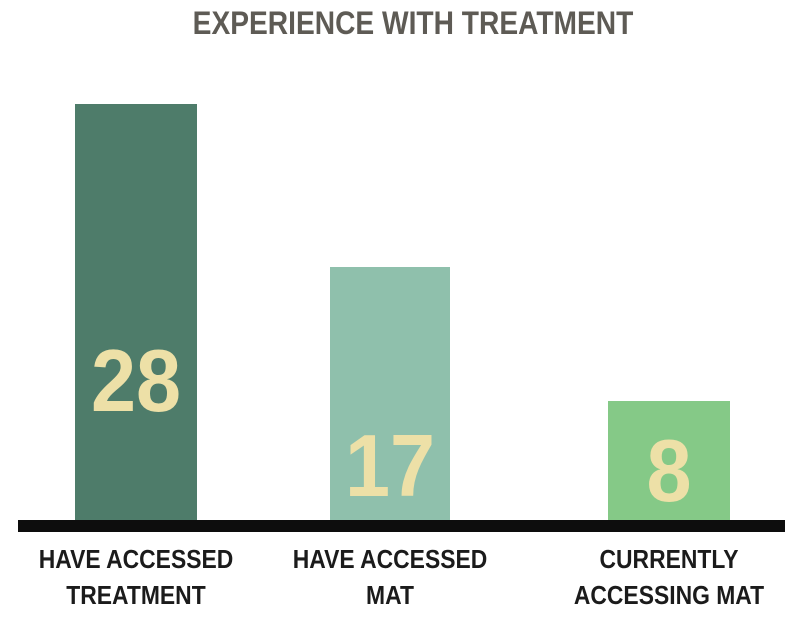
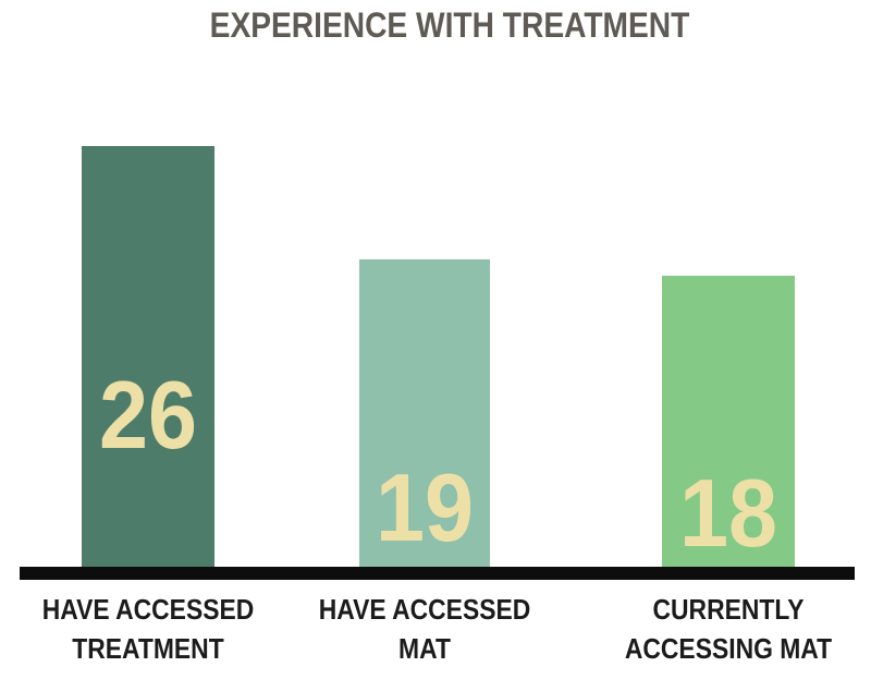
HAVE ACCESSED TREATMENT: 28 -> 26
HAVE ACCESSED MAT: 17 -> 19
CURRENTLY ACCESSING MAT: 8 -> 18
